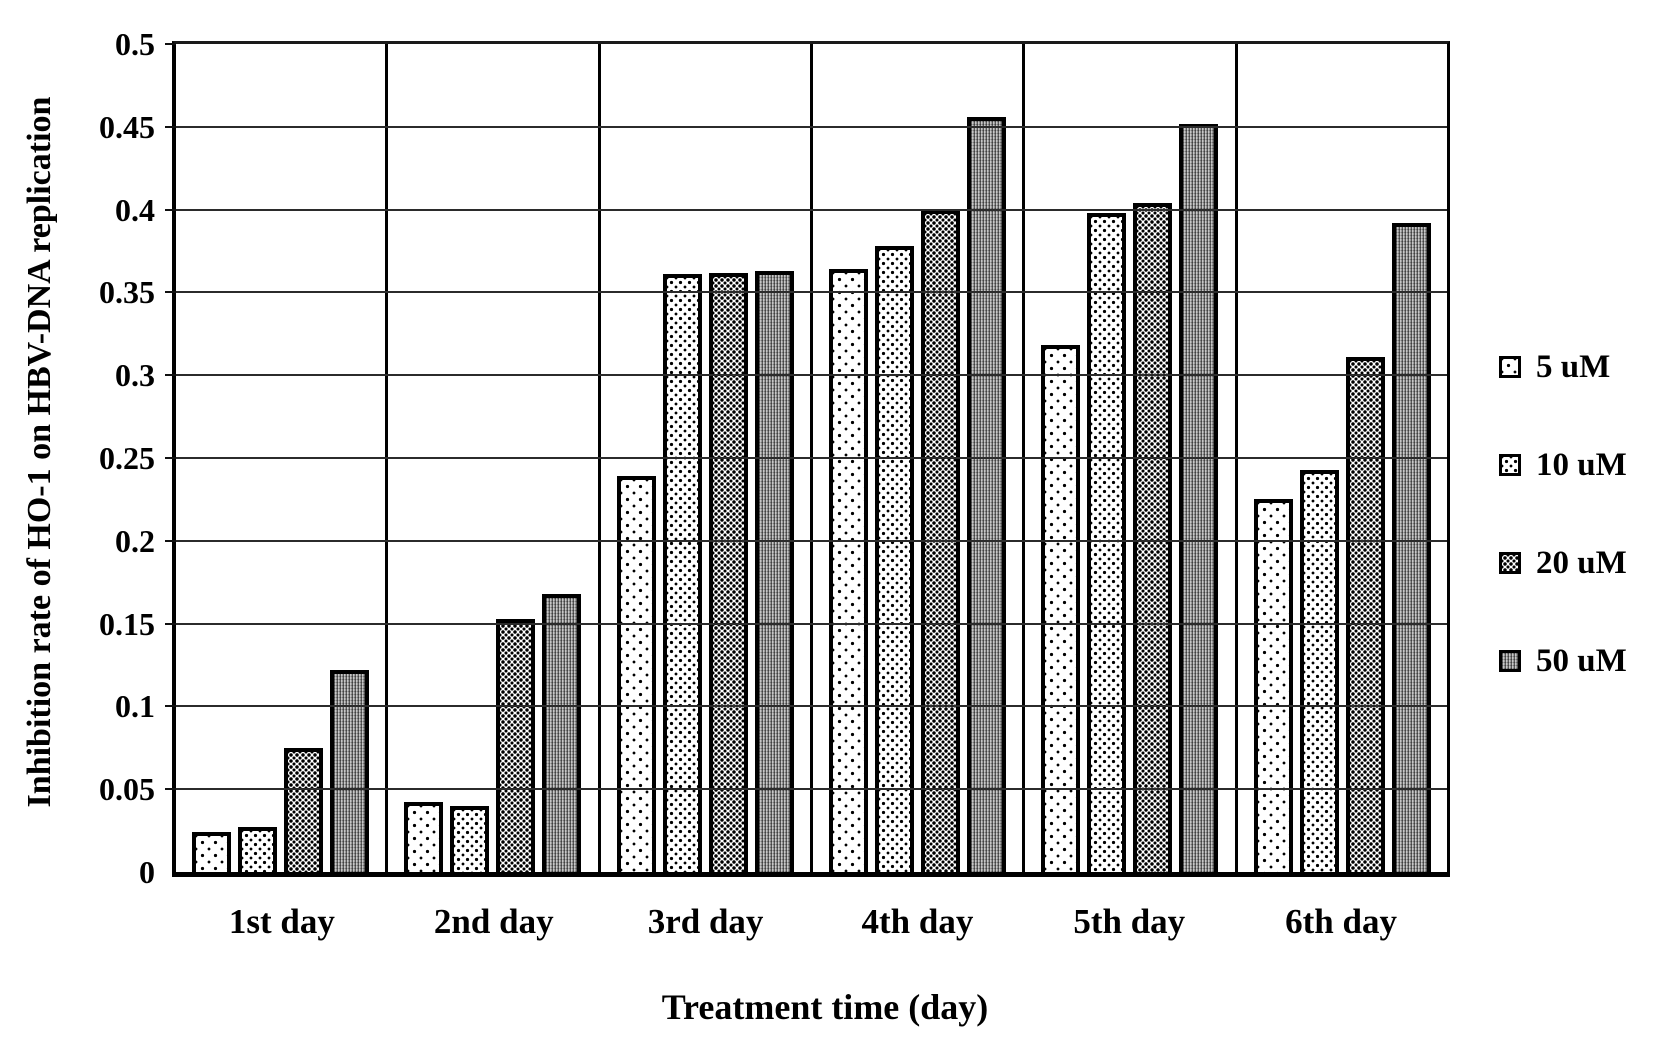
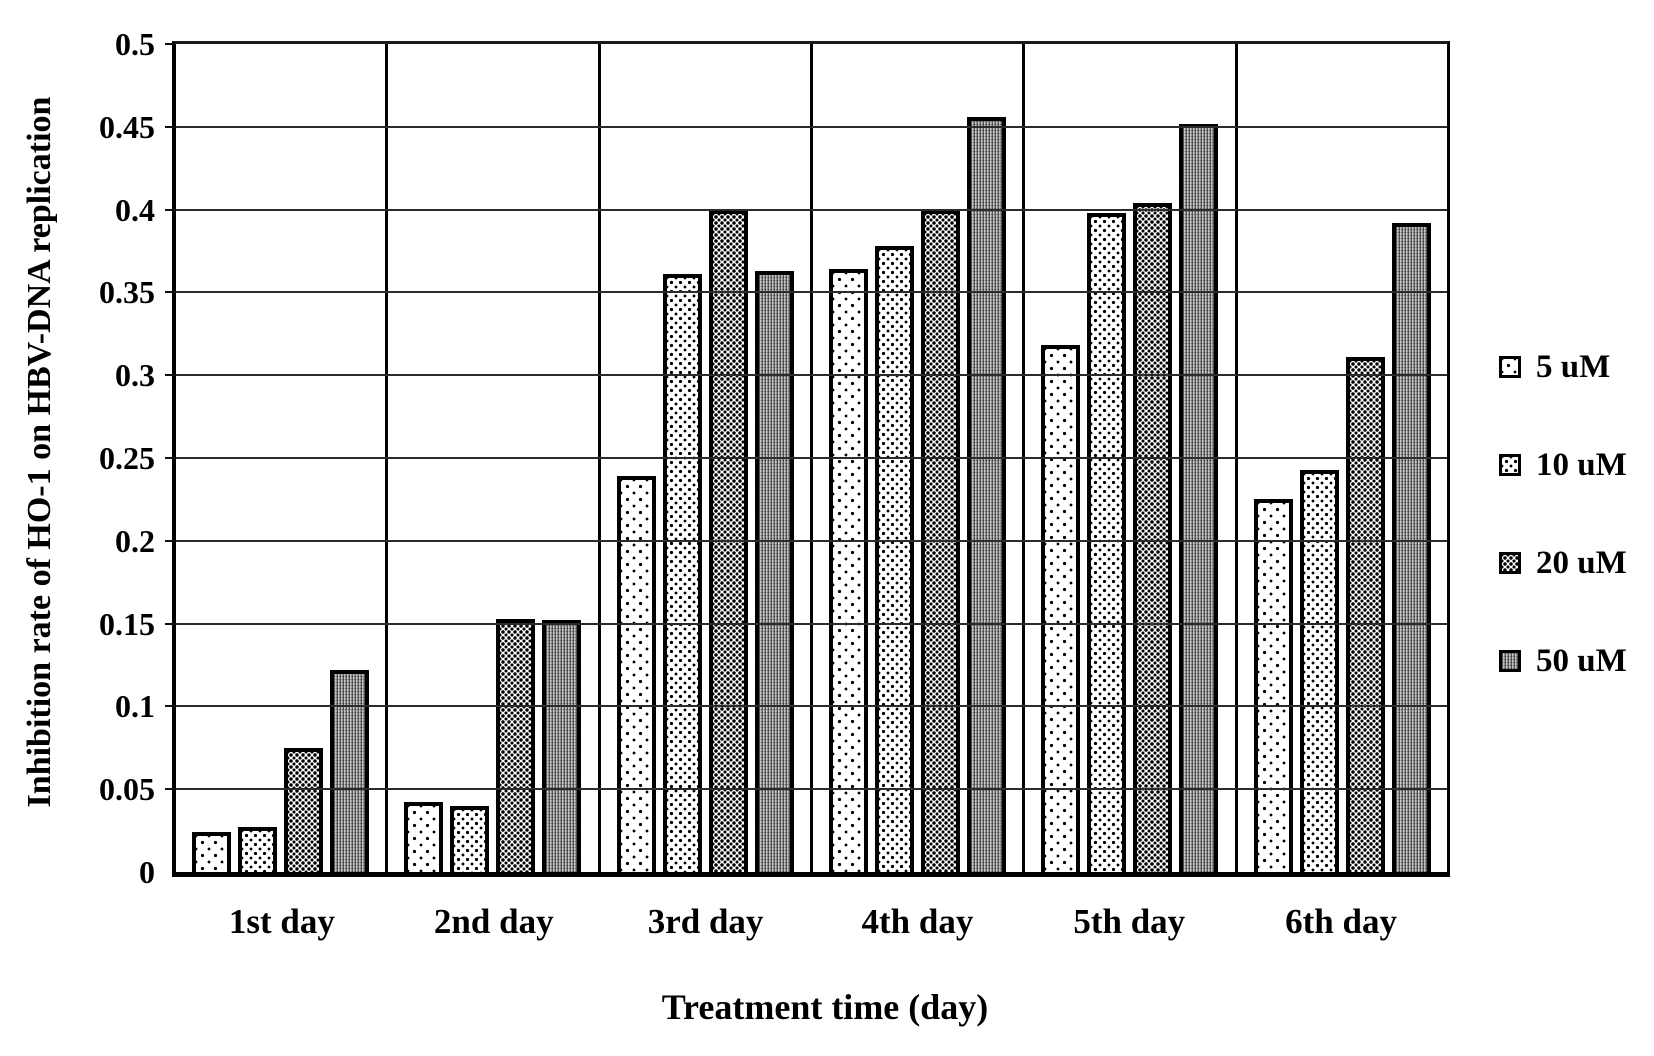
50 uM/2nd day: 0.168 -> 0.152
20 uM/3rd day: 0.362 -> 0.400
